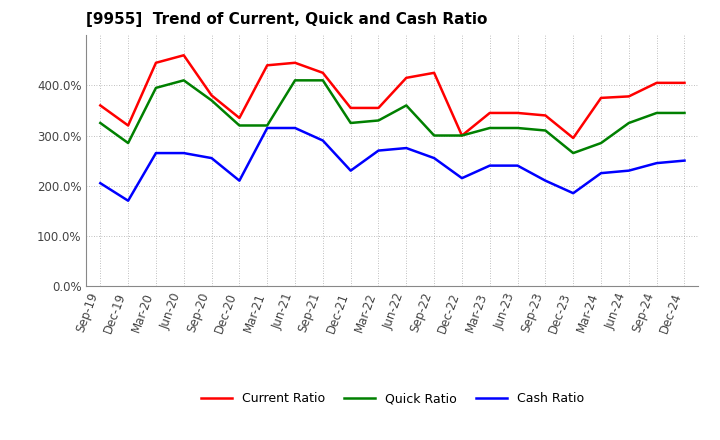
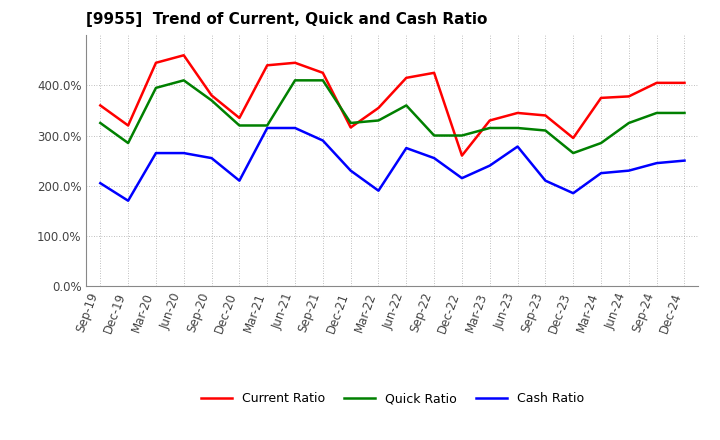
Current Ratio/Dec-21: 355% -> 316%
Cash Ratio/Mar-22: 270% -> 190%
Current Ratio/Dec-22: 300% -> 260%
Current Ratio/Mar-23: 345% -> 330%
Cash Ratio/Jun-23: 240% -> 278%
